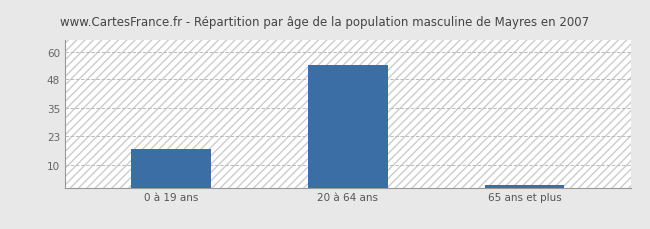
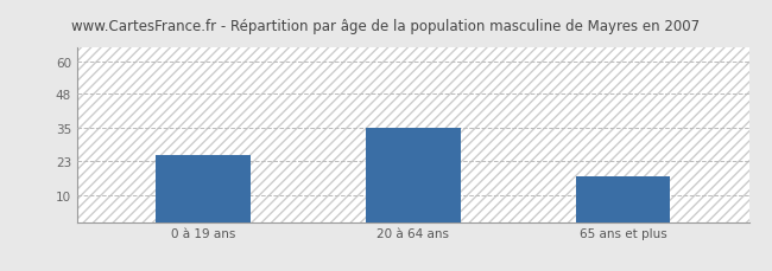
0 à 19 ans: 17 -> 25
20 à 64 ans: 54 -> 35
65 ans et plus: 1 -> 17
